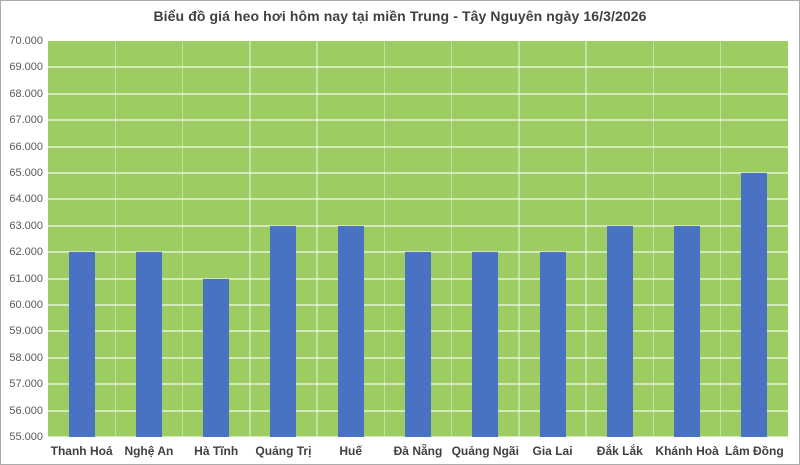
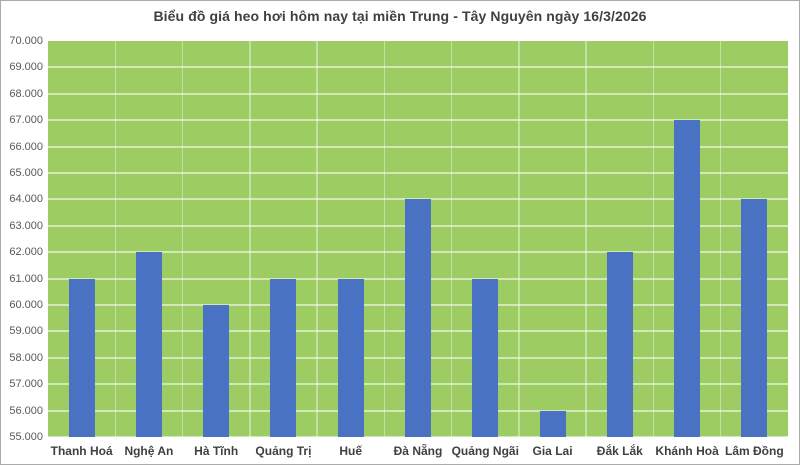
Thanh Hoá: 62000 -> 61000
Hà Tĩnh: 61000 -> 60000
Quảng Trị: 63000 -> 61000
Huế: 63000 -> 61000
Đà Nẵng: 62000 -> 64000
Quảng Ngãi: 62000 -> 61000
Gia Lai: 62000 -> 56000
Đắk Lắk: 63000 -> 62000
Khánh Hoà: 63000 -> 67000
Lâm Đồng: 65000 -> 64000
